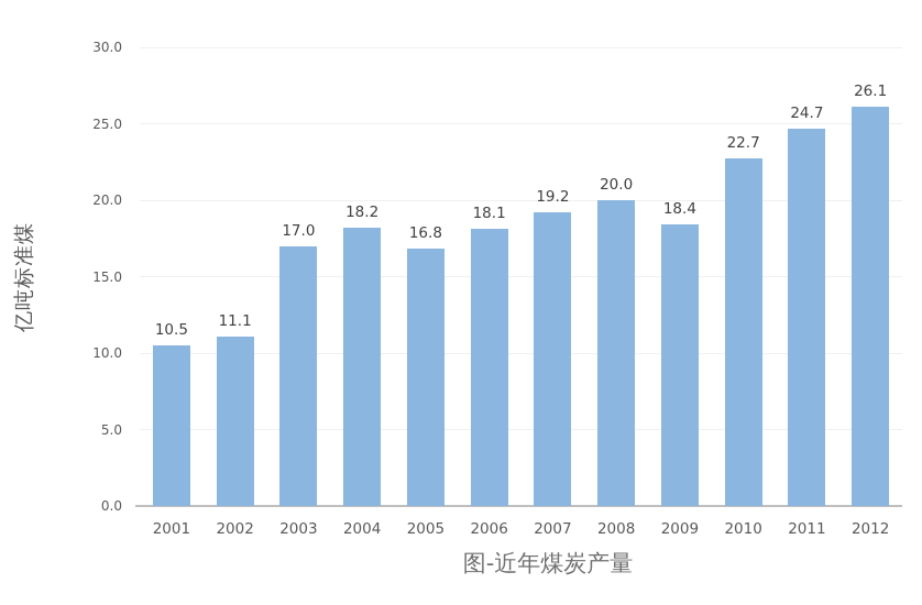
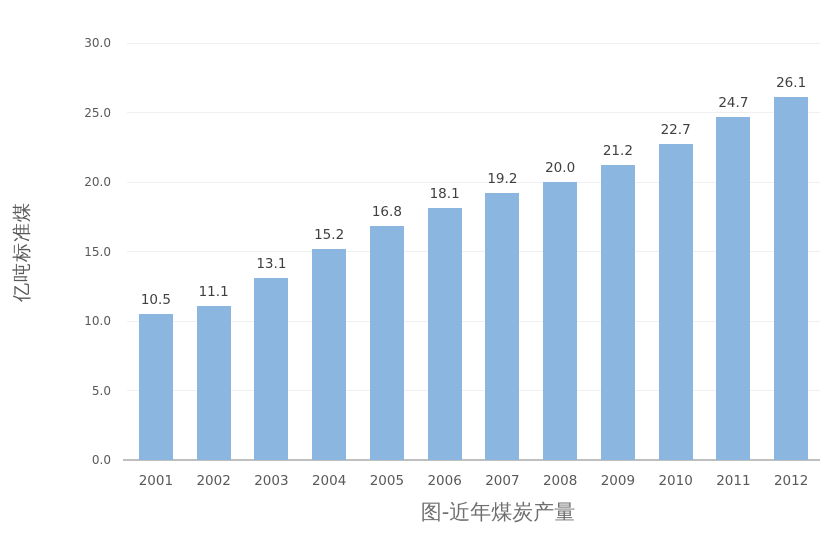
2003: 17.0 -> 13.1
2004: 18.2 -> 15.2
2009: 18.4 -> 21.2
